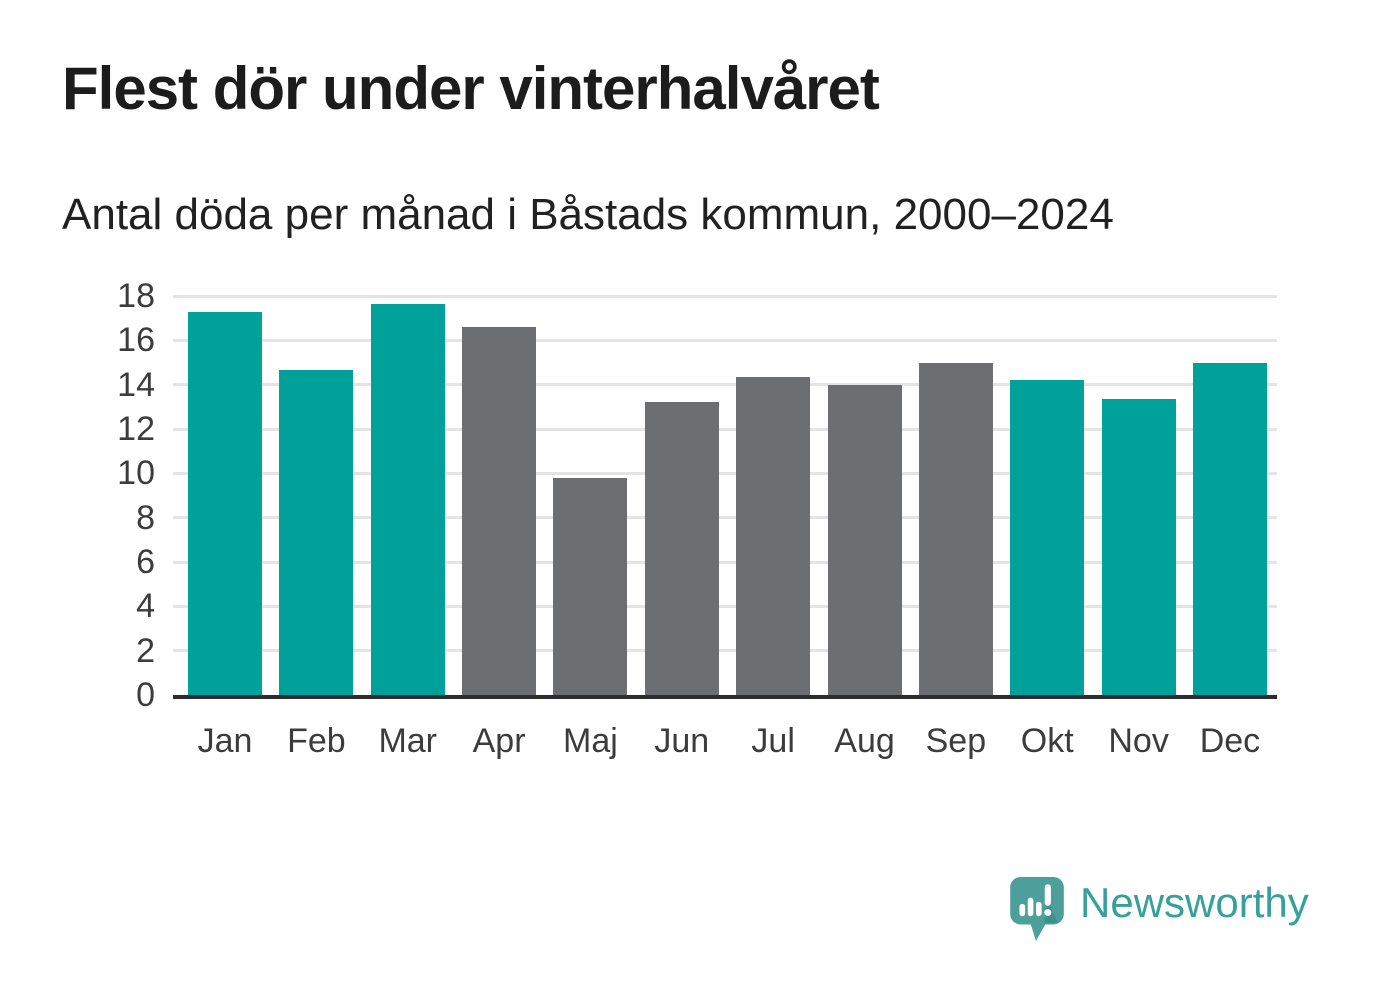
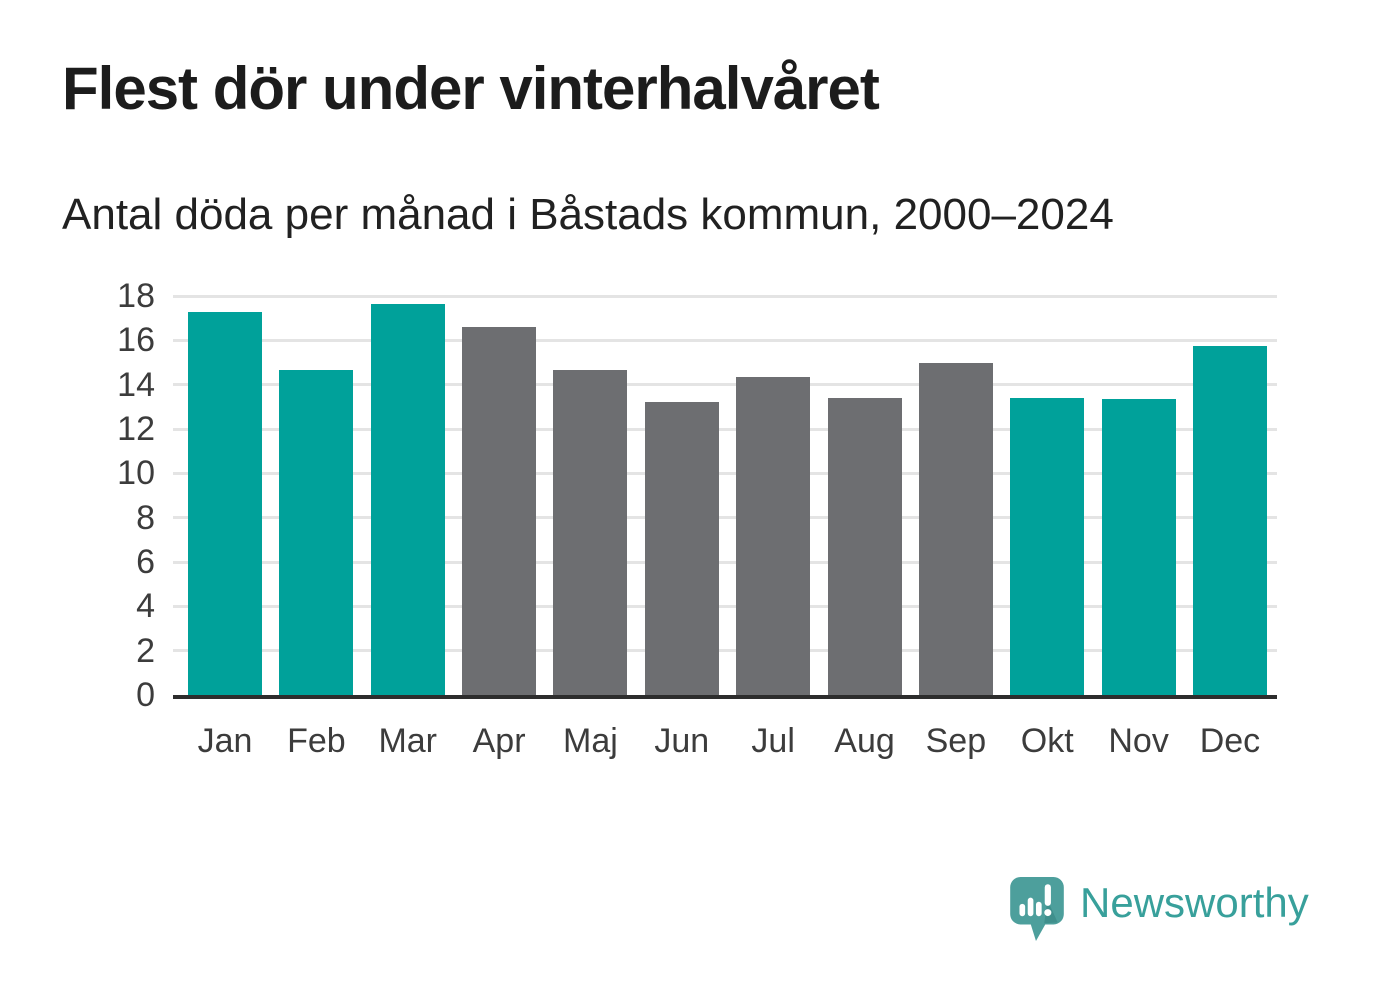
Maj: 9.8 -> 14.7
Aug: 14.0 -> 13.4
Okt: 14.2 -> 13.4
Dec: 15.0 -> 15.8
